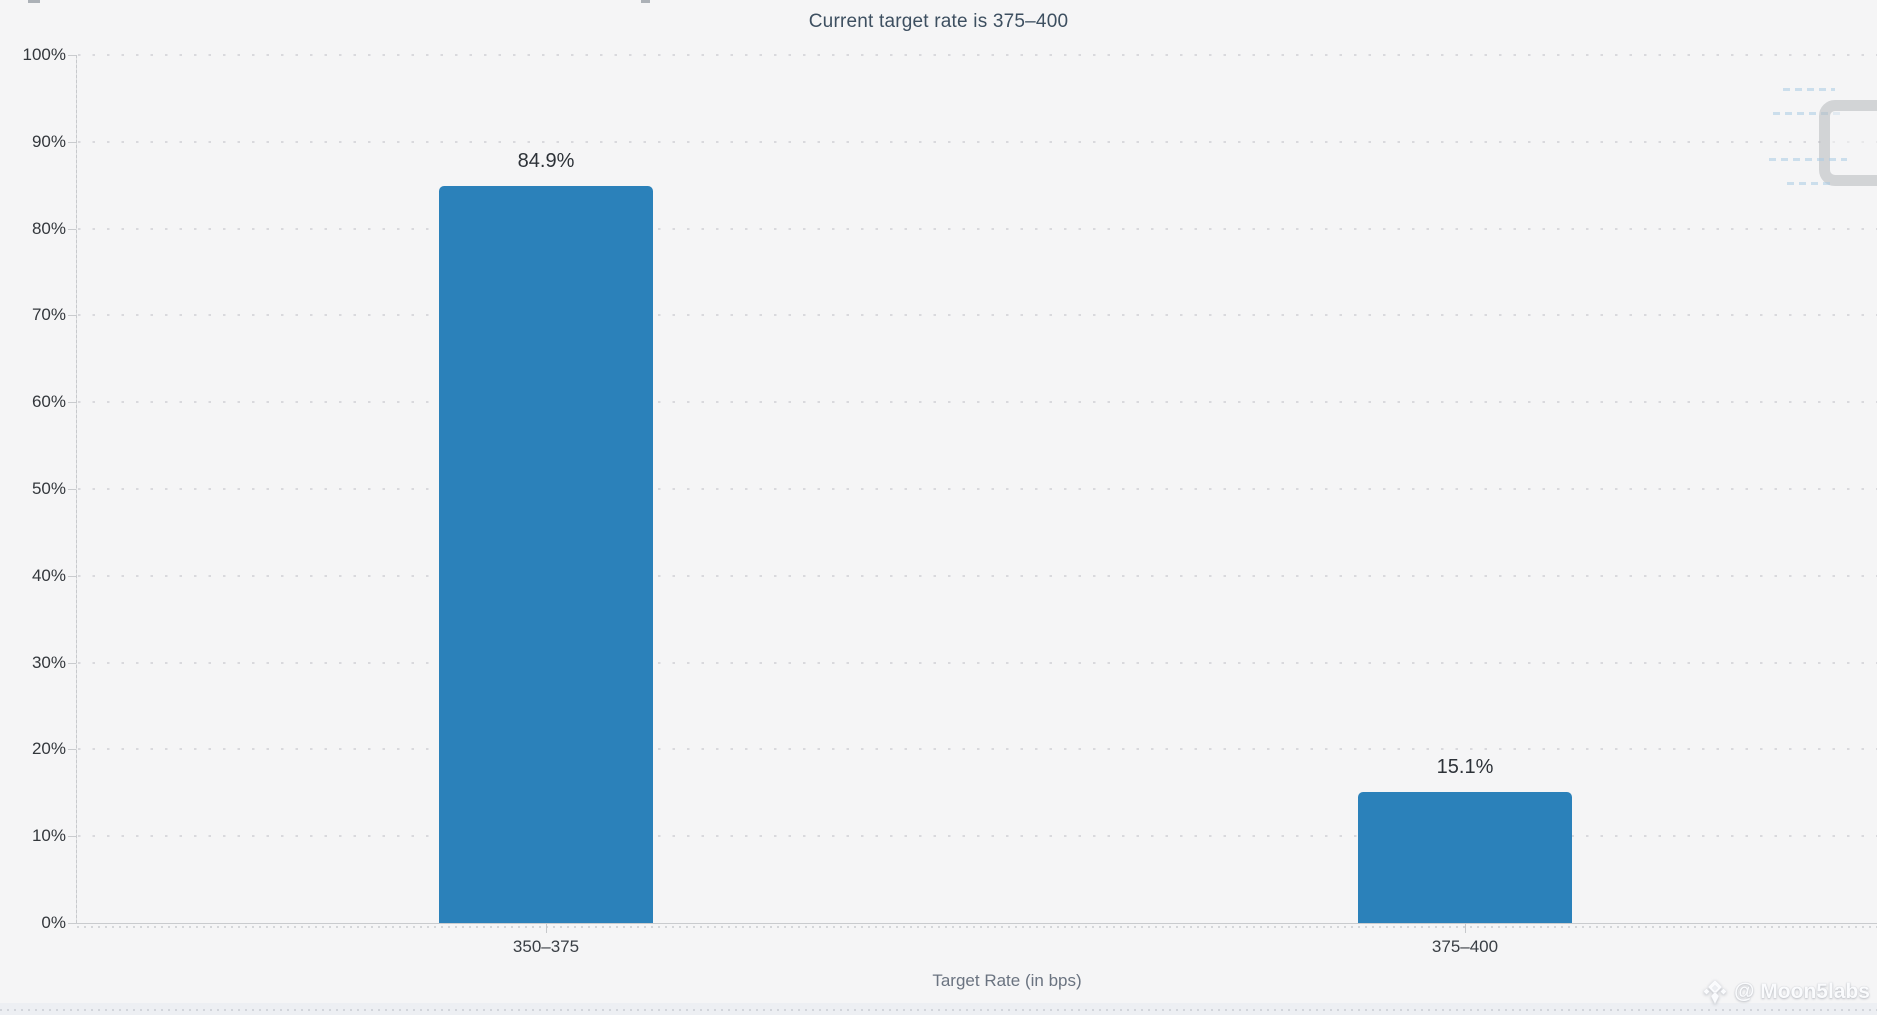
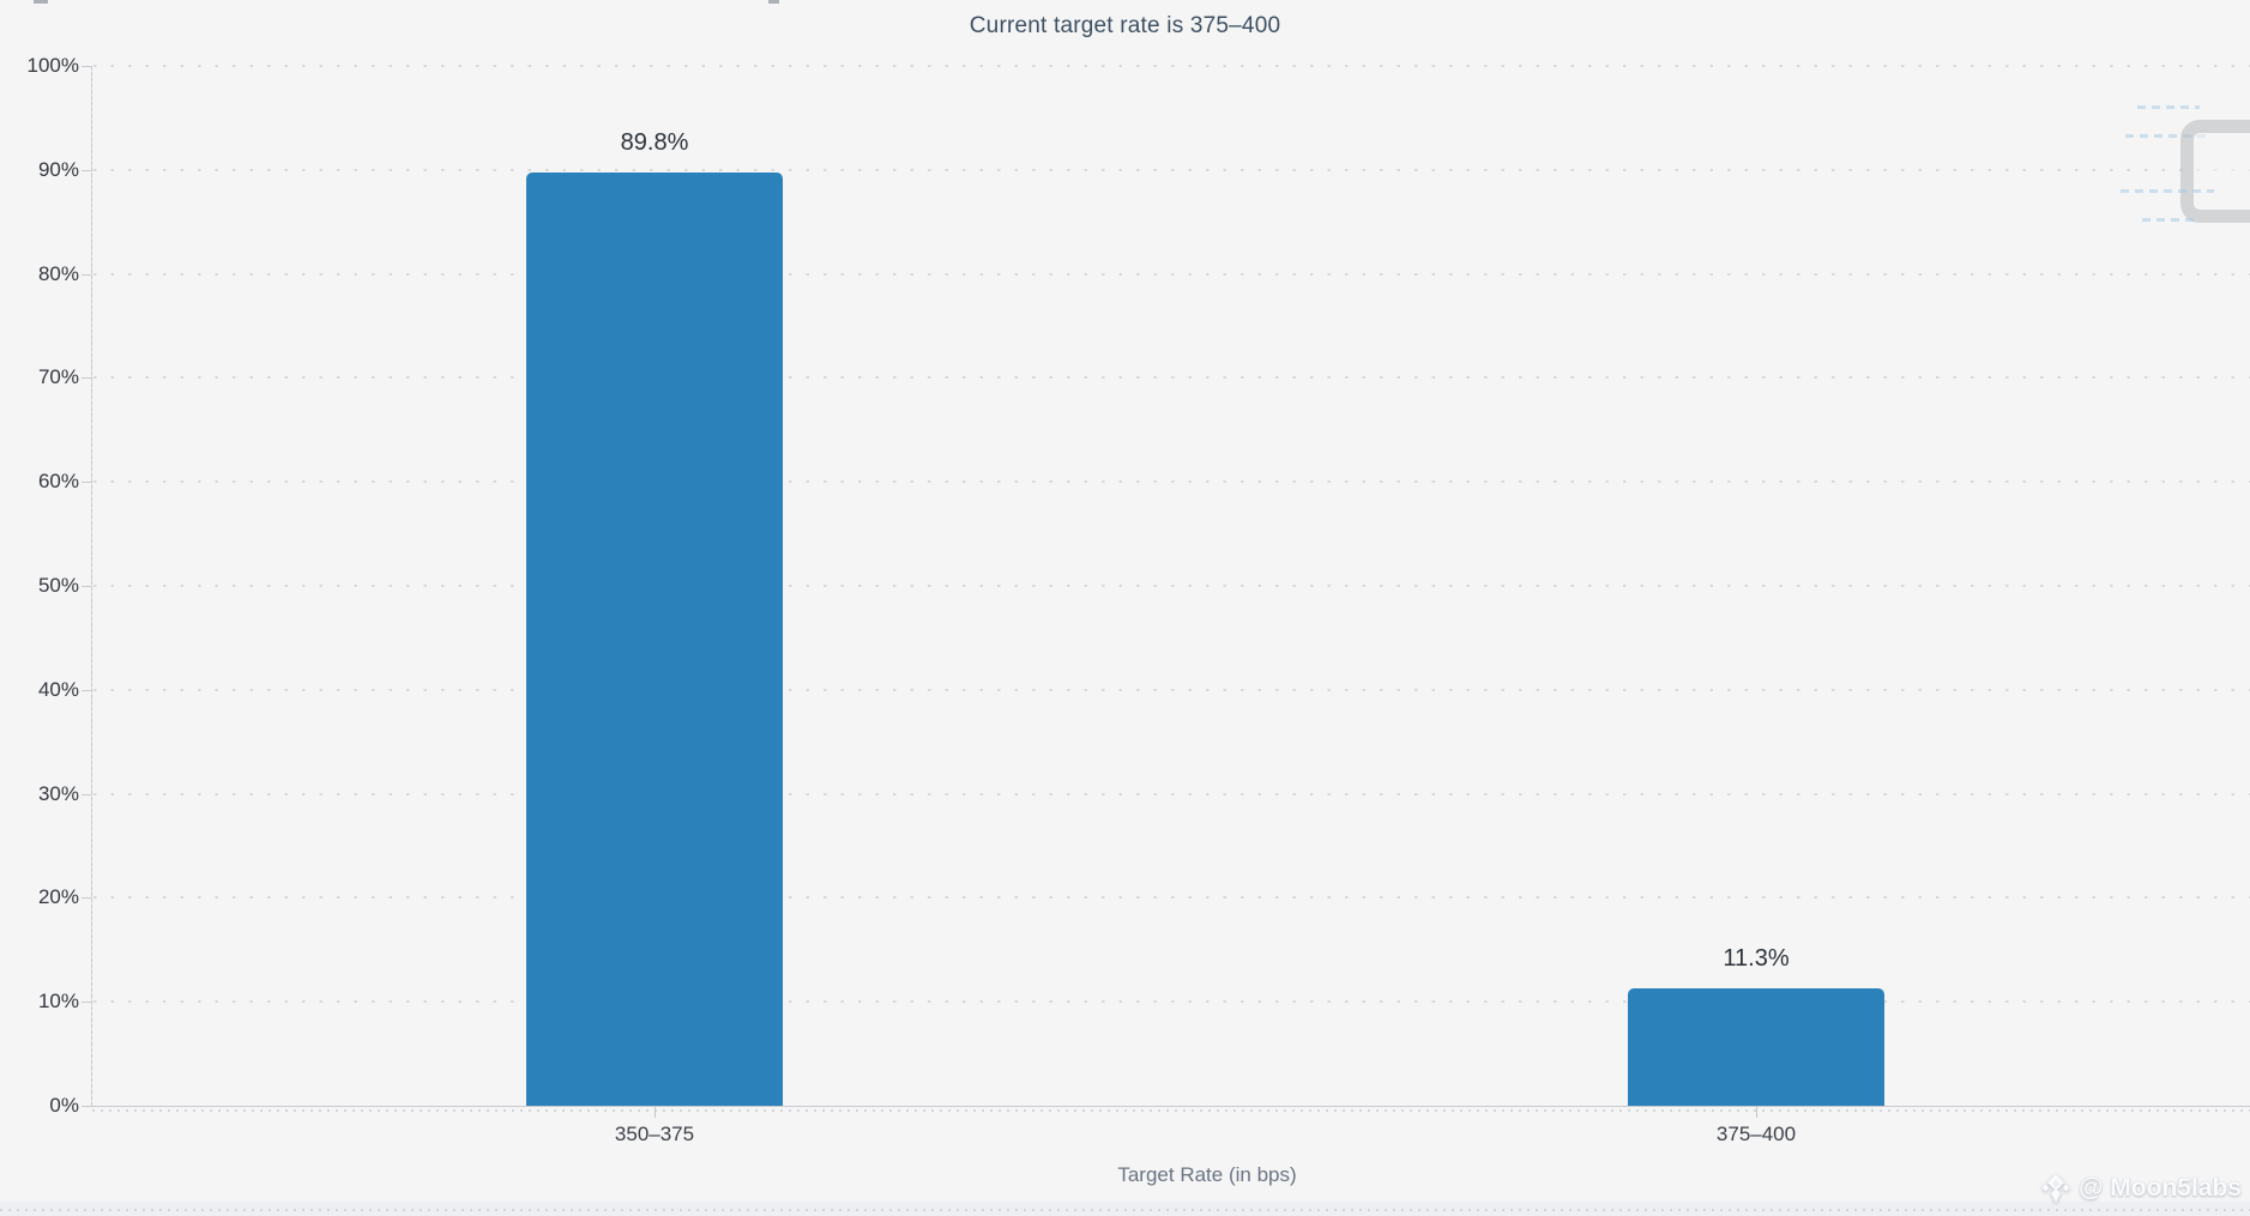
350–375: 84.9% -> 89.8%
375–400: 15.1% -> 11.3%
